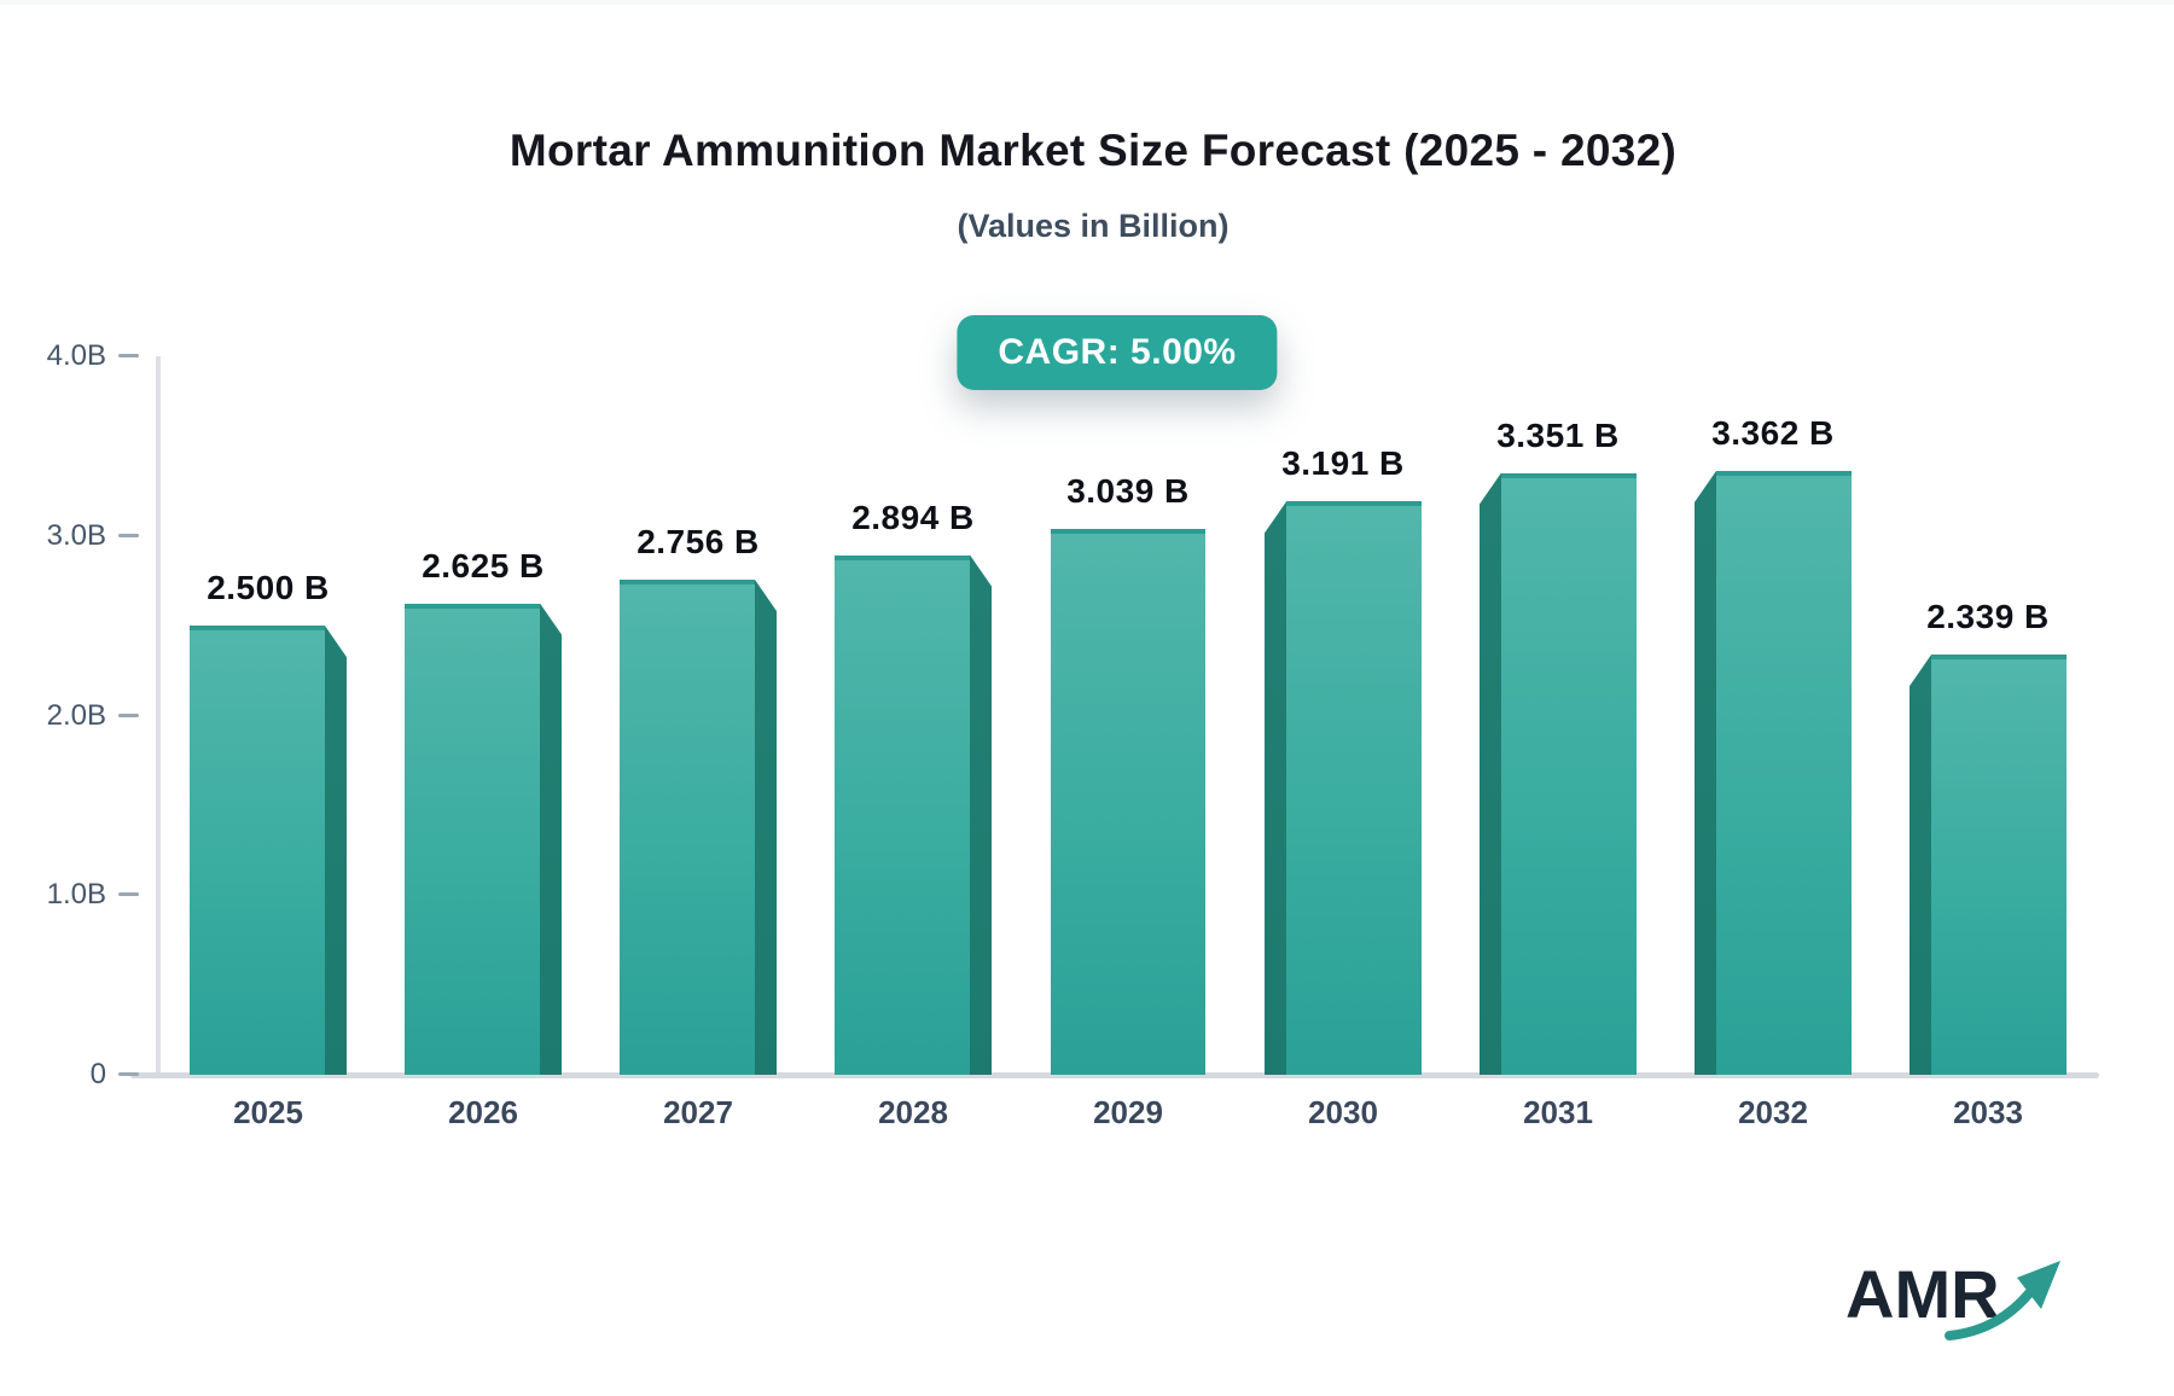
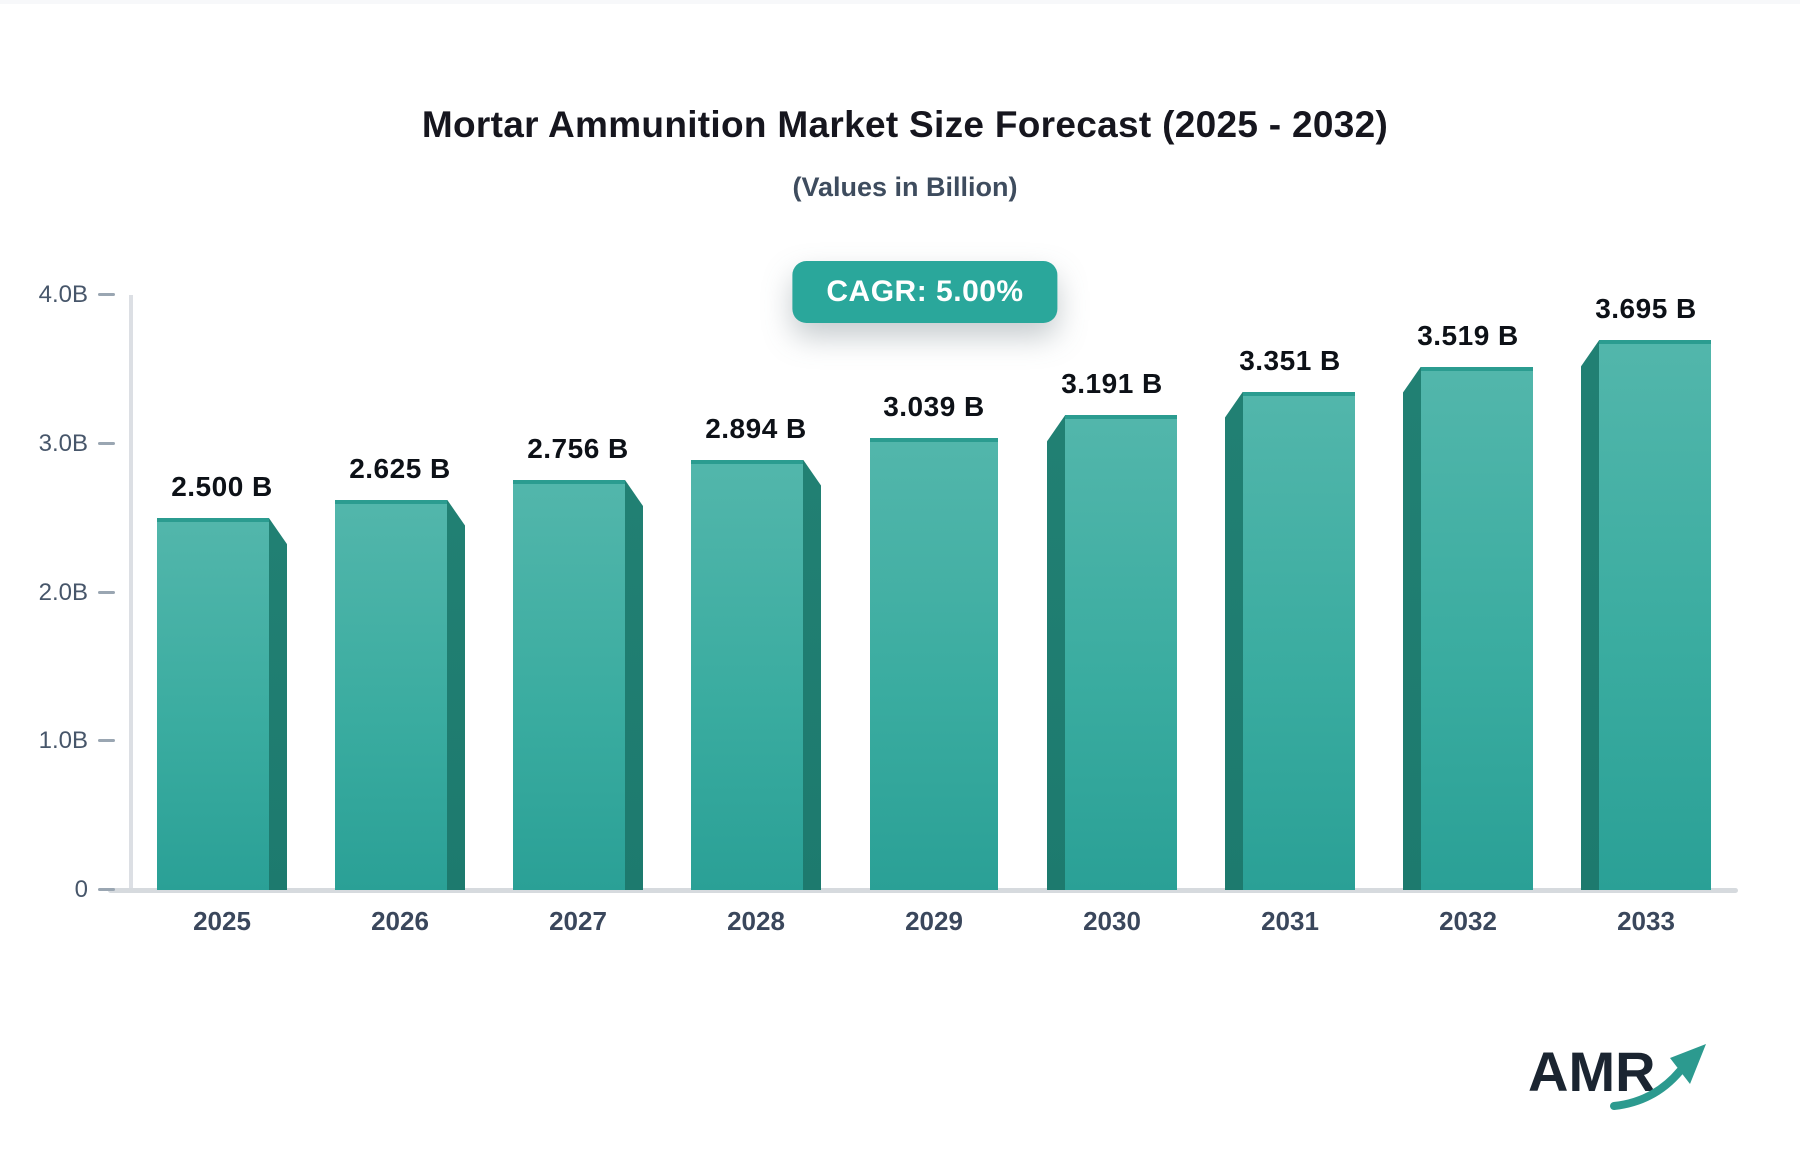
2032: 3.362 -> 3.519
2033: 2.339 -> 3.695
